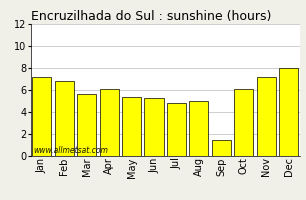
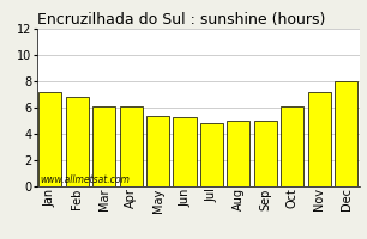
Mar: 5.6 -> 6.1
Sep: 1.5 -> 5.0
